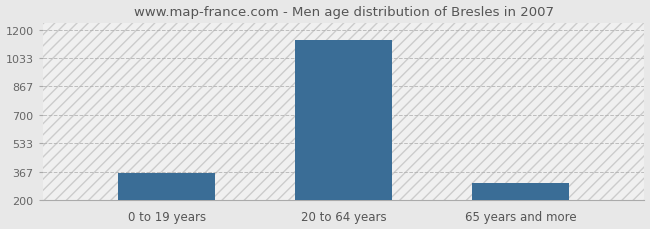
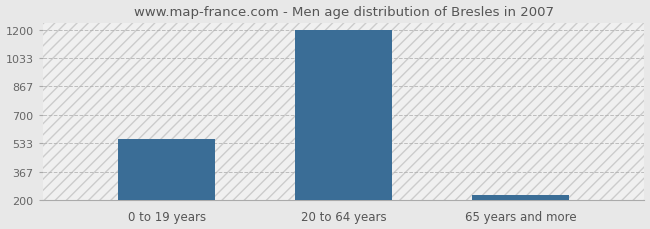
0 to 19 years: 360 -> 560
20 to 64 years: 1140 -> 1200
65 years and more: 300 -> 230
